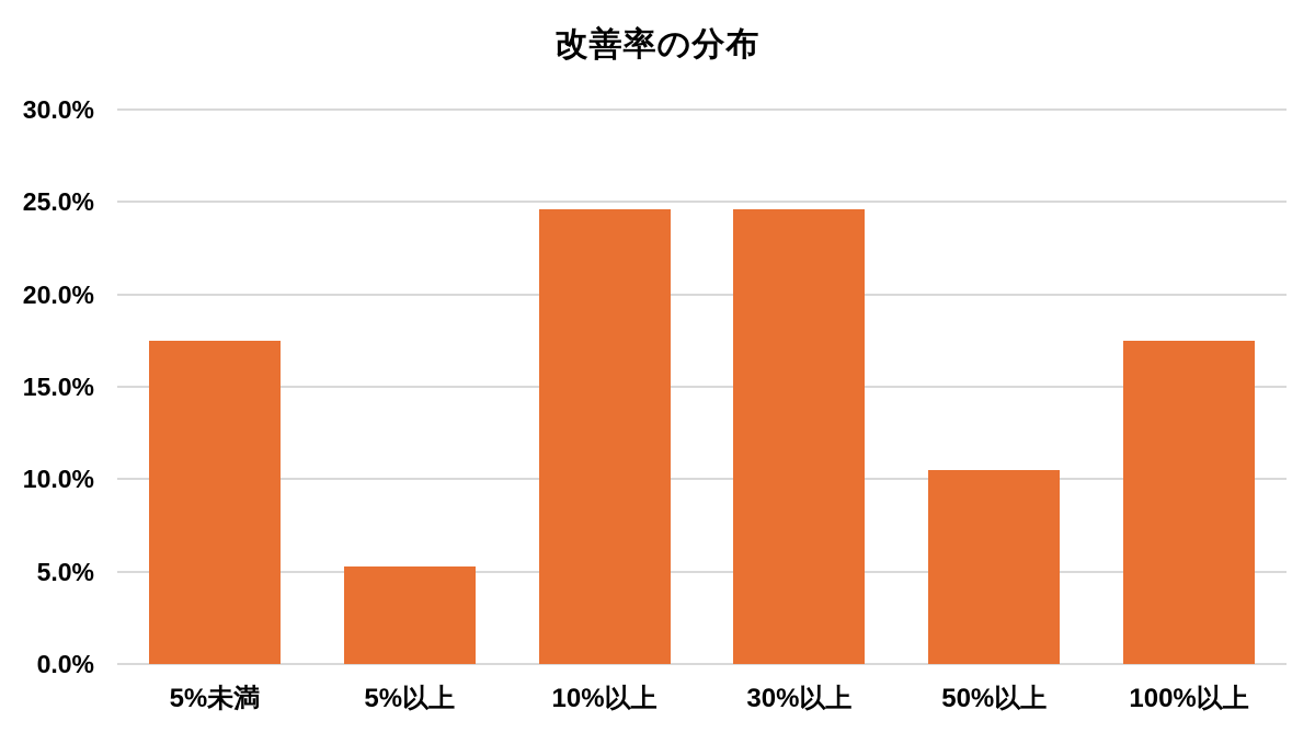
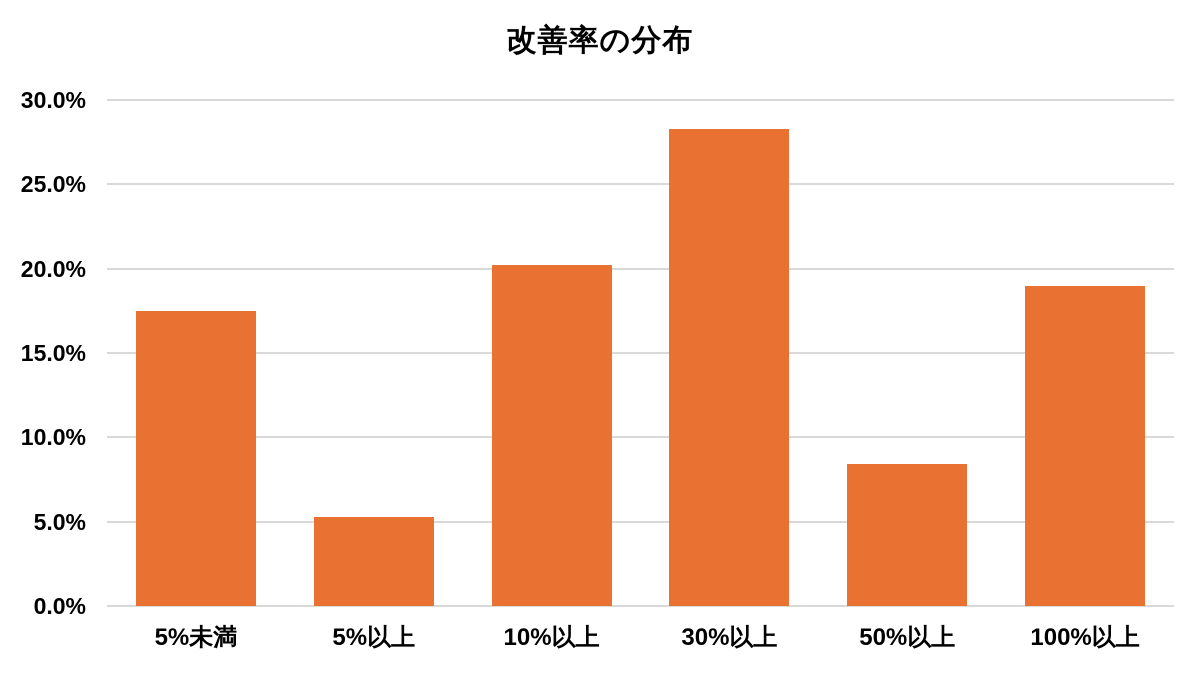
10%以上: 24.6% -> 20.2%
30%以上: 24.6% -> 28.3%
50%以上: 10.5% -> 8.4%
100%以上: 17.5% -> 19.0%
